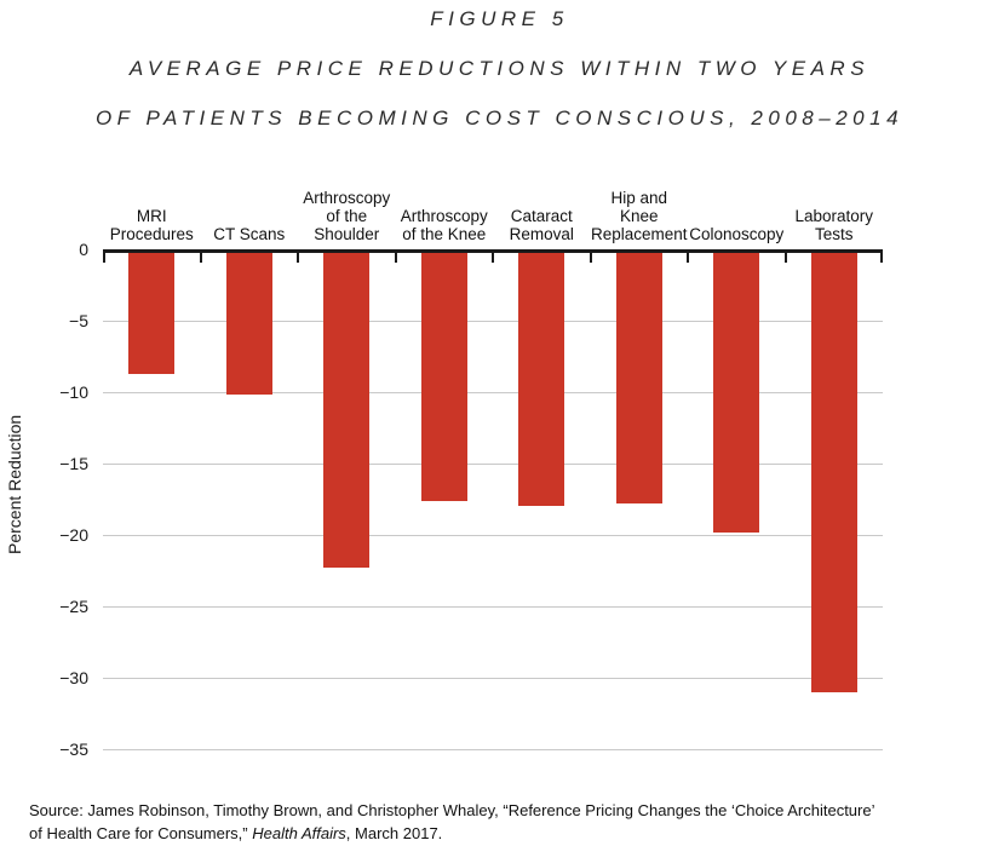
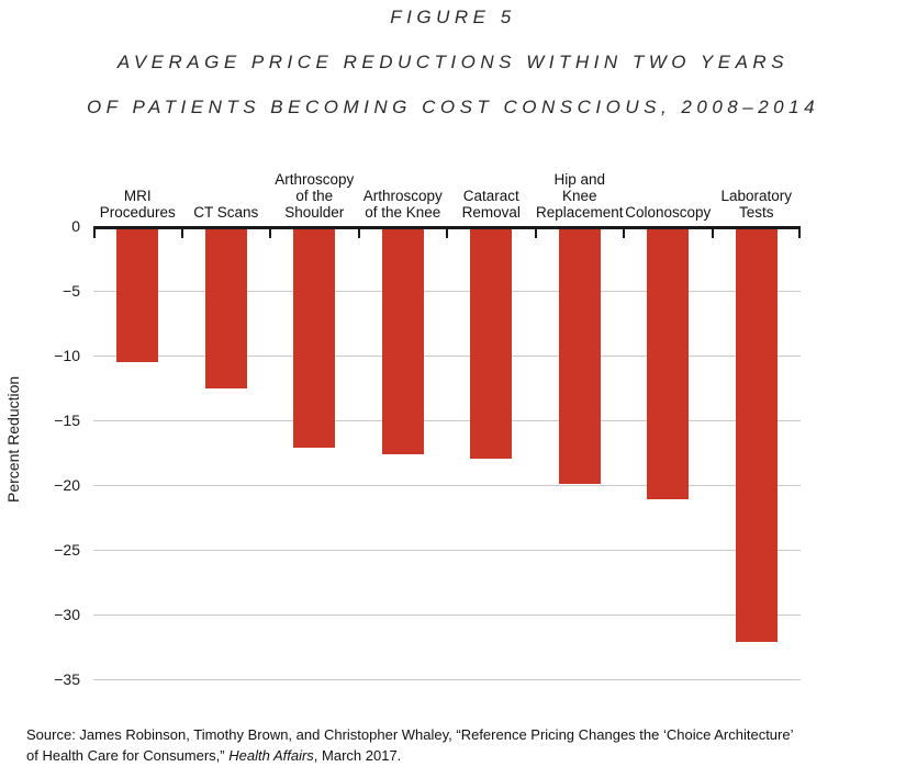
MRI Procedures: -8.7 -> -10.5
CT Scans: -10.2 -> -12.5
Arthroscopy of the Shoulder: -22.3 -> -17.1
Hip and Knee Replacement: -17.8 -> -19.9
Colonoscopy: -19.8 -> -21.1
Laboratory Tests: -31.0 -> -32.1
